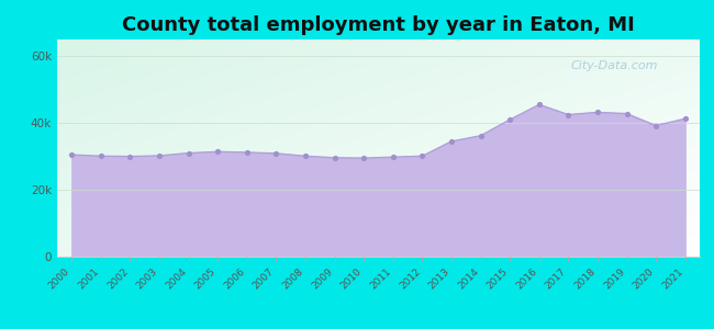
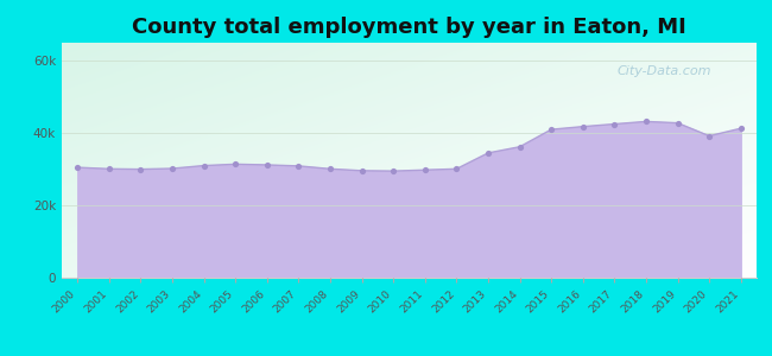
2016: 45.5k -> 41.8k
